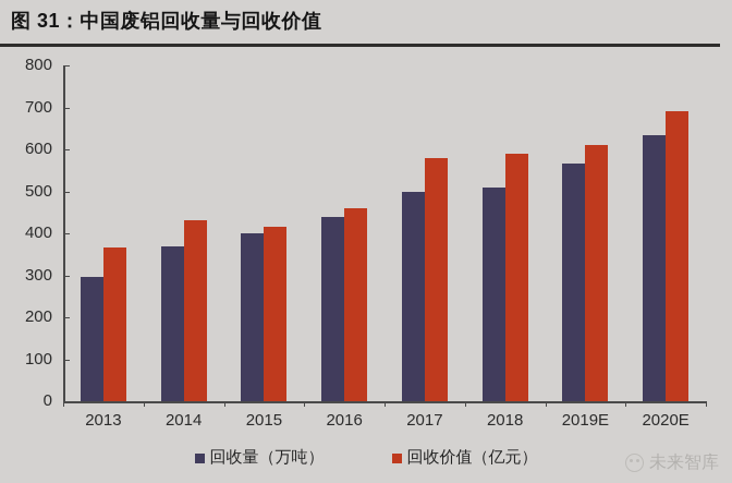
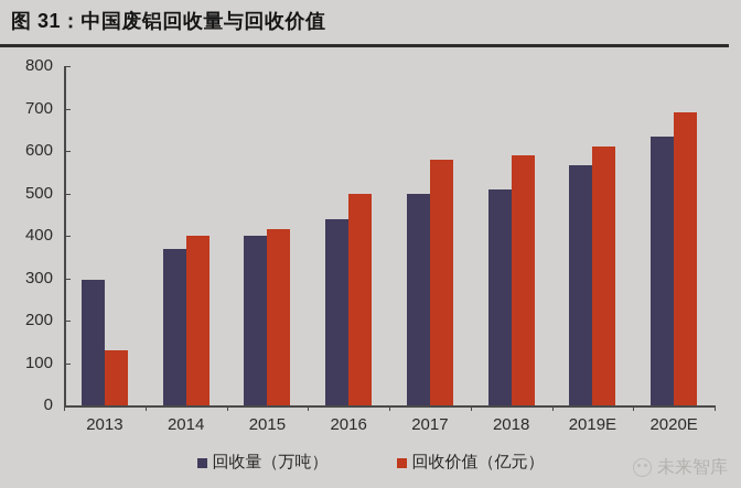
回收价值（亿元）/2013: 360 -> 130
回收价值（亿元）/2014: 430 -> 400
回收价值（亿元）/2016: 460 -> 500
